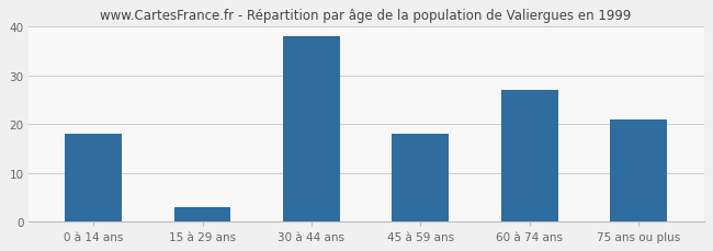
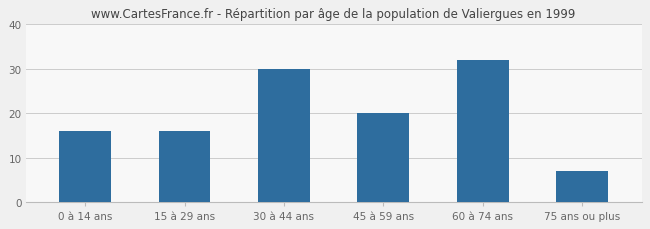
0 à 14 ans: 18 -> 16
15 à 29 ans: 3 -> 16
30 à 44 ans: 38 -> 30
45 à 59 ans: 18 -> 20
60 à 74 ans: 27 -> 32
75 ans ou plus: 21 -> 7
